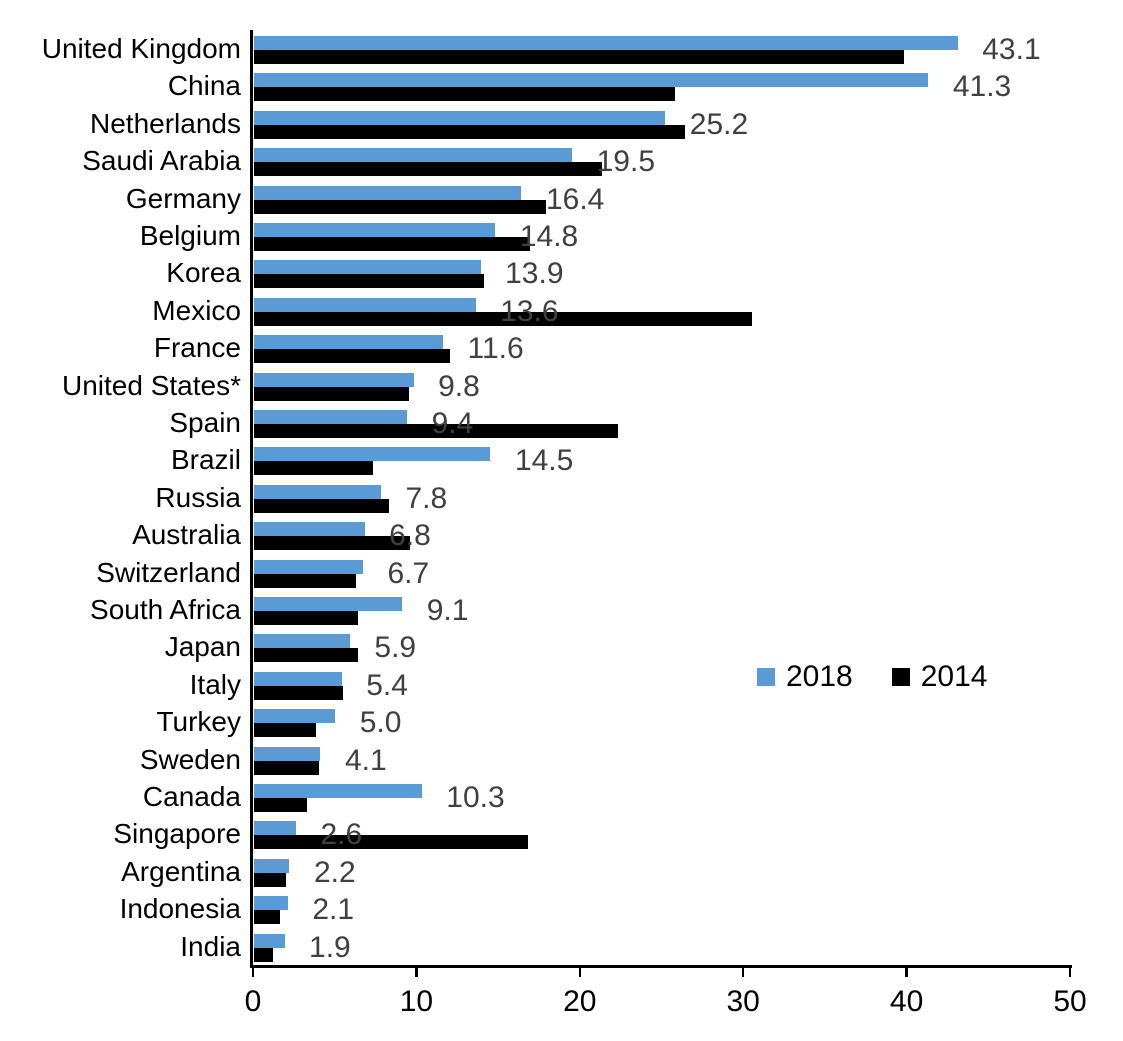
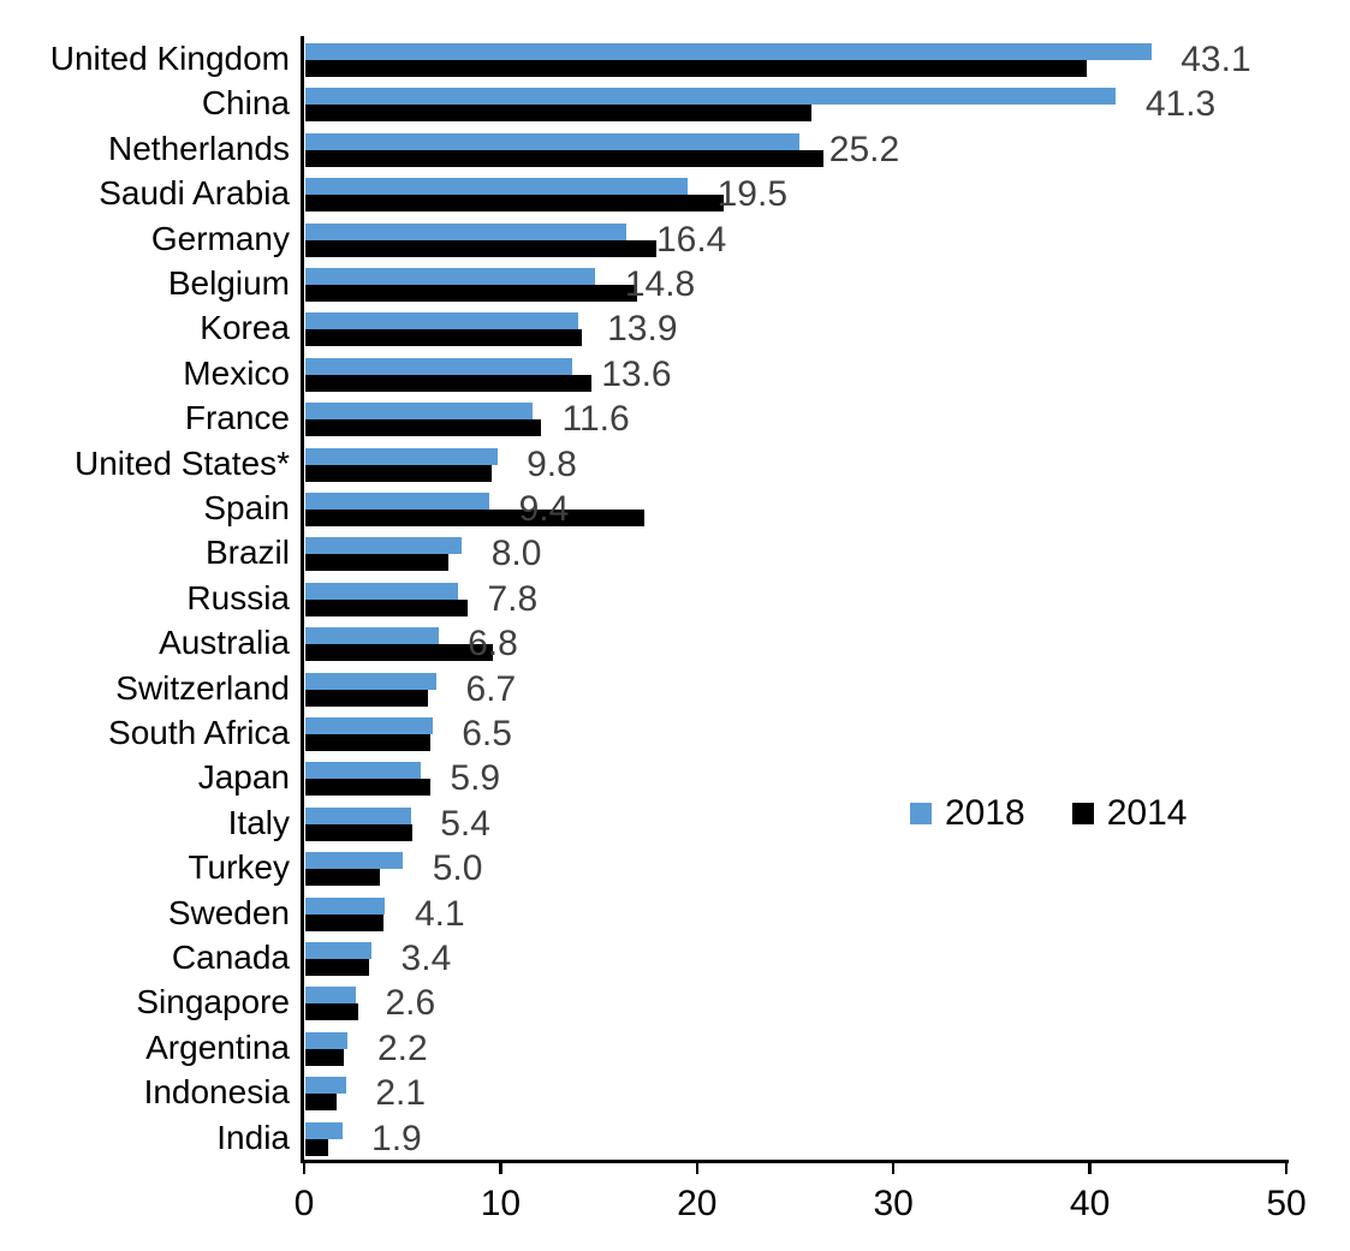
2014/Mexico: 30.5 -> 14.6
2014/Spain: 22.3 -> 17.3
2018/Brazil: 14.5 -> 8.0
2018/South Africa: 9.1 -> 6.5
2018/Canada: 10.3 -> 3.4
2014/Singapore: 16.8 -> 2.7
